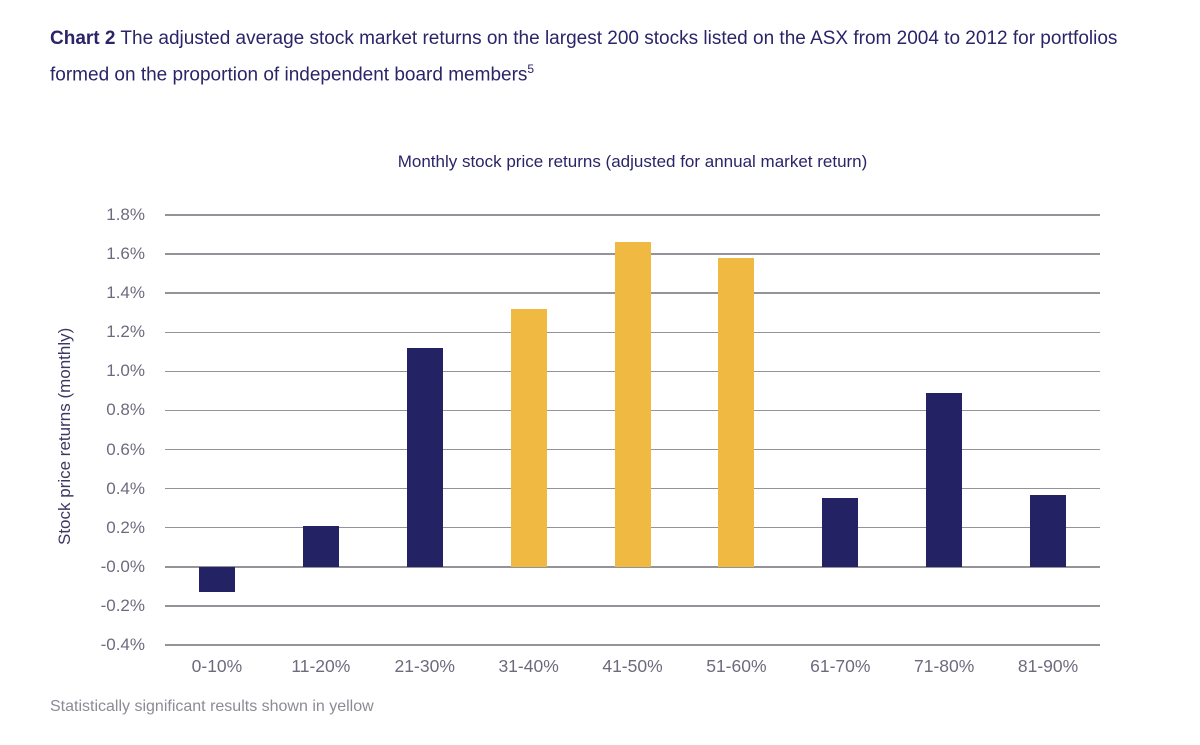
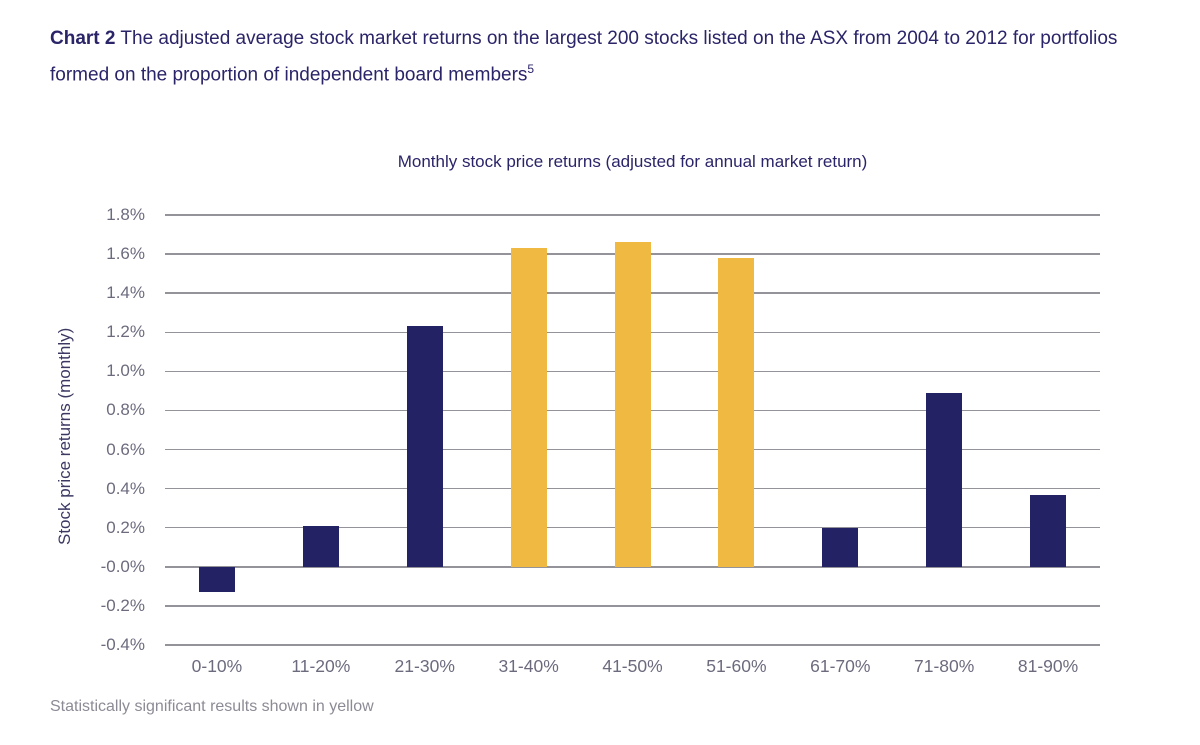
21-30%: 1.12% -> 1.23%
31-40%: 1.32% -> 1.63%
61-70%: 0.35% -> 0.20%
